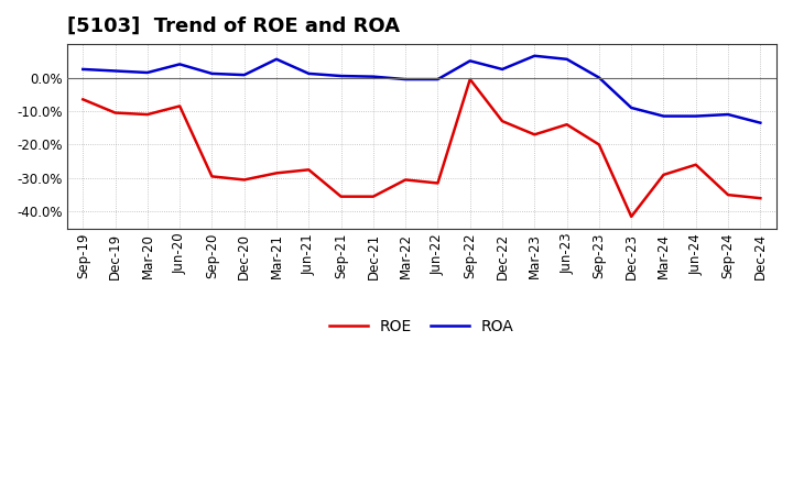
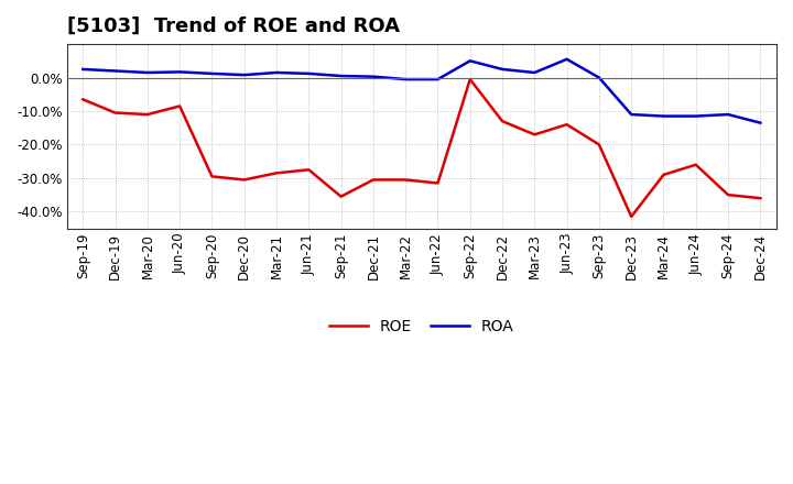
ROA/Jun-20: 4.0% -> 1.7%
ROA/Mar-21: 5.5% -> 1.5%
ROE/Dec-21: -35.5% -> -30.5%
ROA/Mar-23: 6.5% -> 1.5%
ROA/Dec-23: -9.0% -> -11.0%
